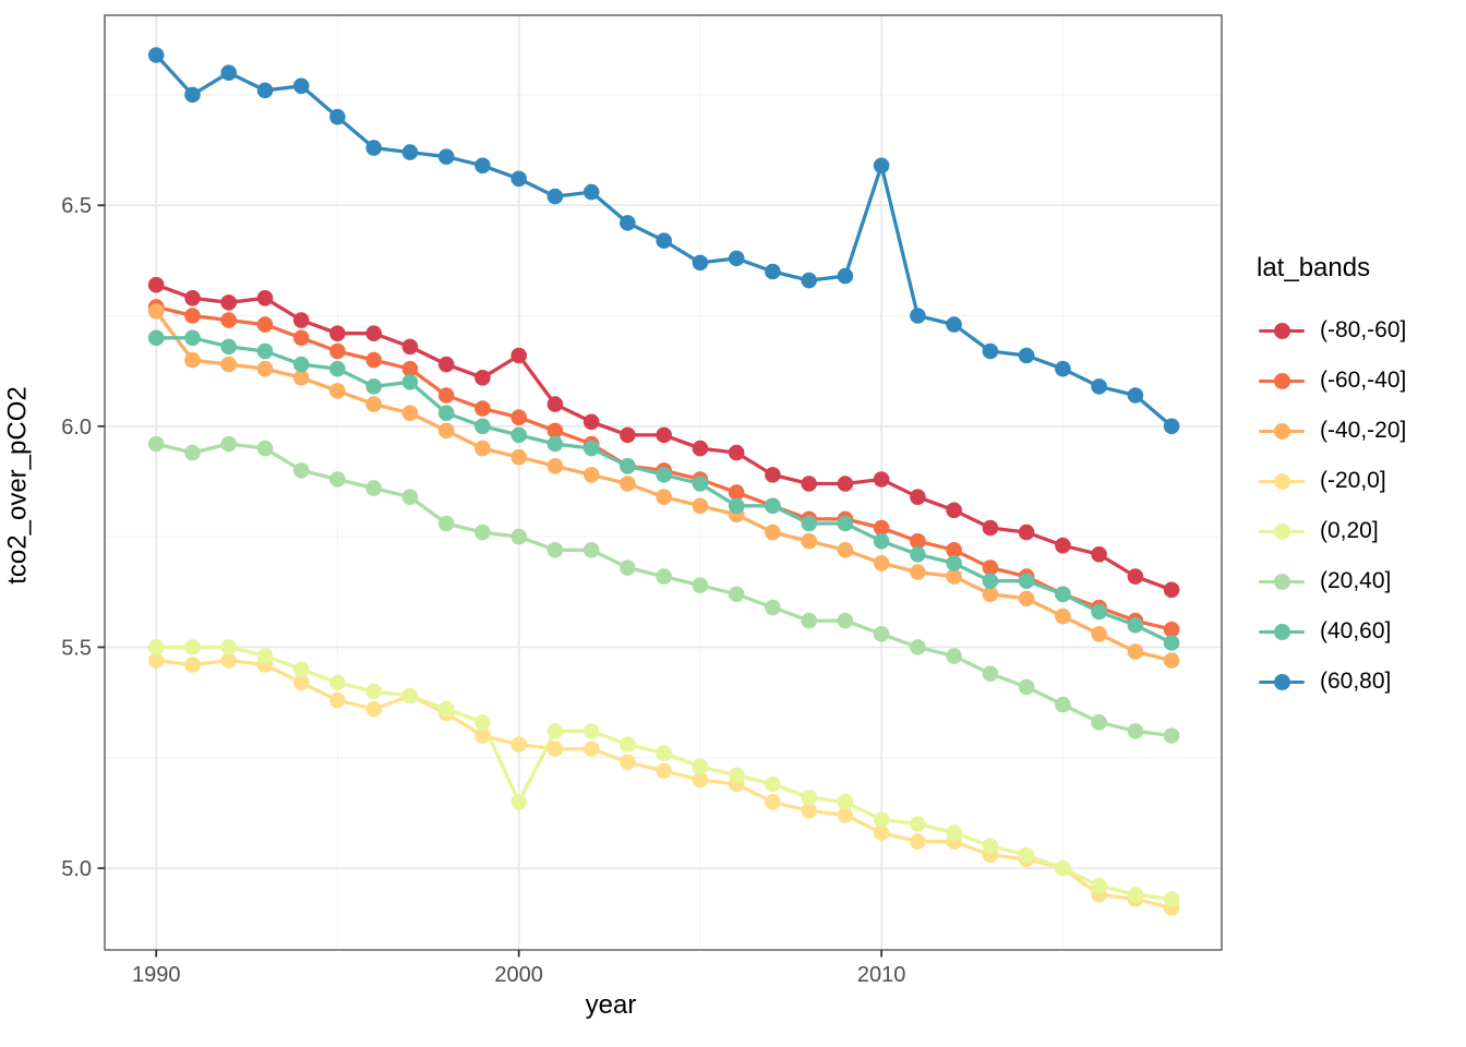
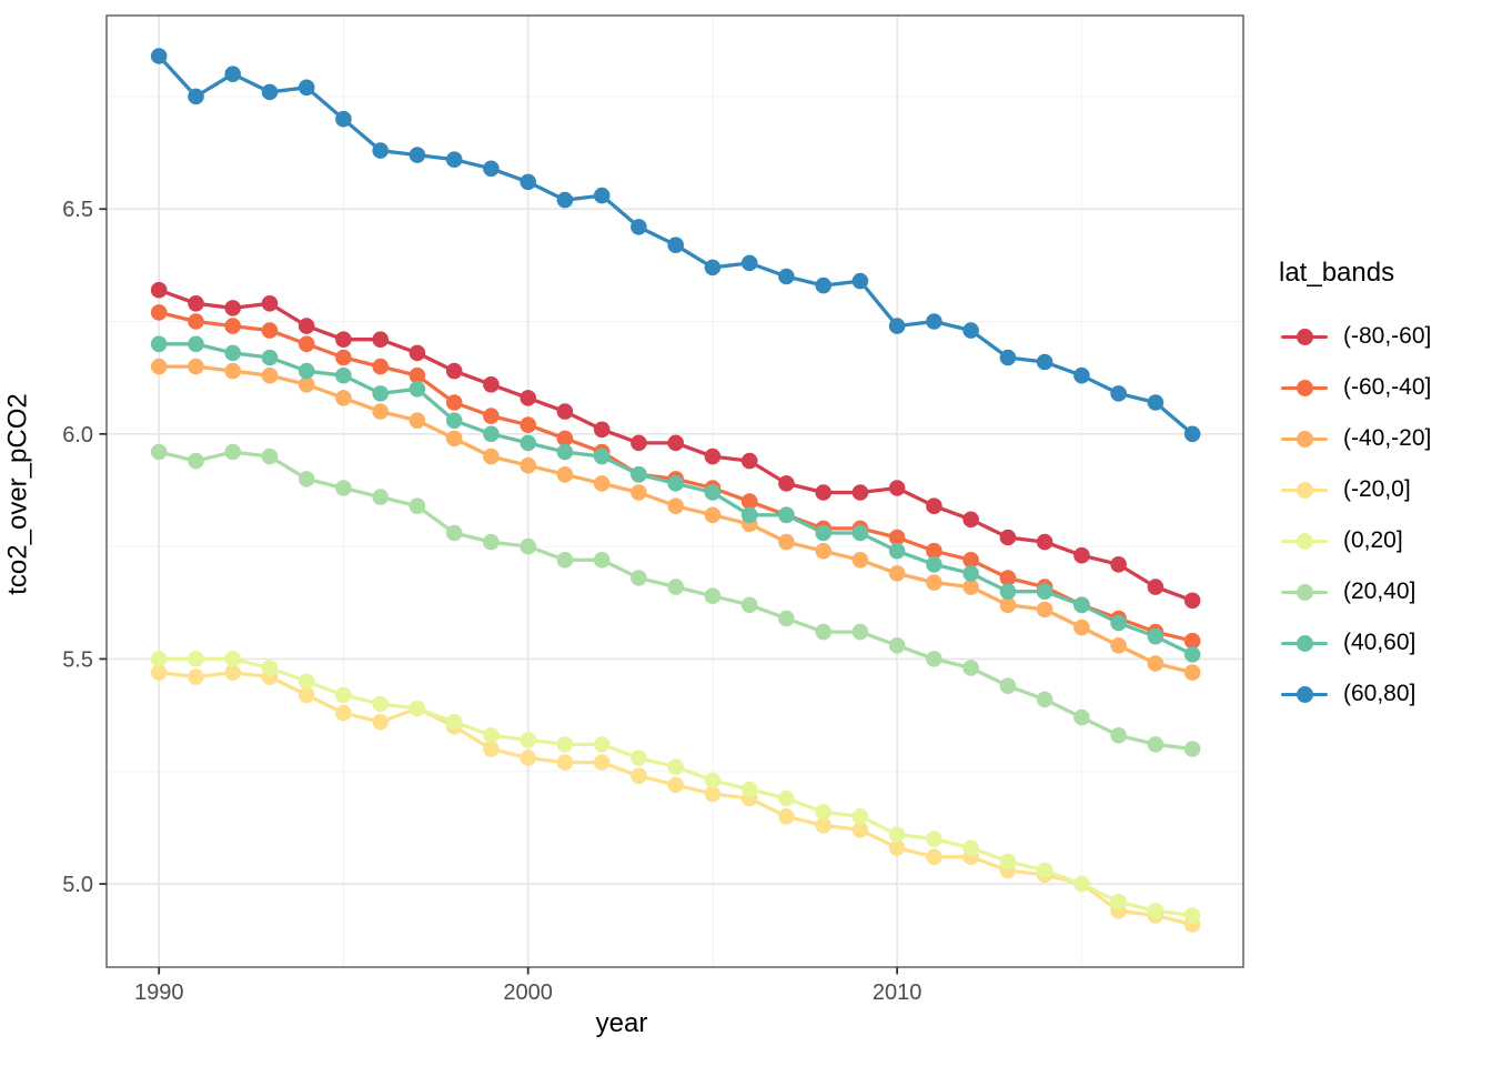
(-40,-20]/1990: 6.26 -> 6.15
(-80,-60]/2000: 6.16 -> 6.08
(0,20]/2000: 5.15 -> 5.32
(60,80]/2010: 6.59 -> 6.24
